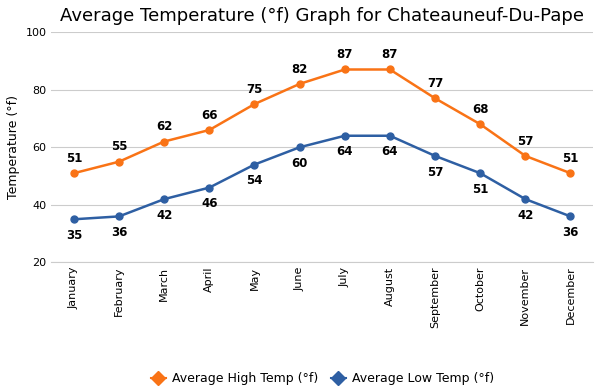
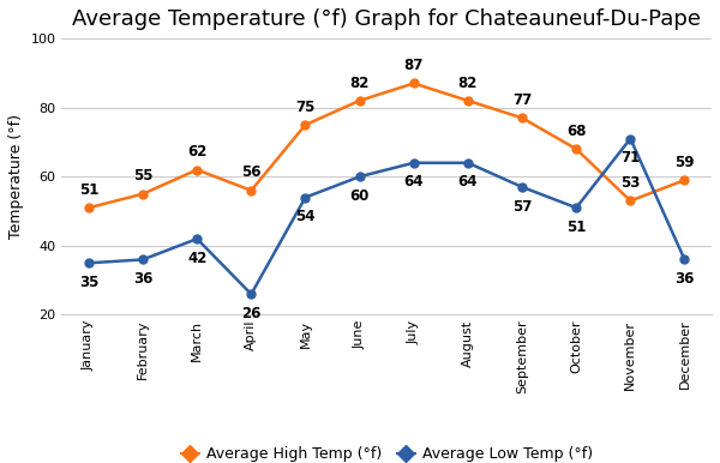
Average High Temp (°f)/April: 66 -> 56
Average Low Temp (°f)/April: 46 -> 26
Average High Temp (°f)/August: 87 -> 82
Average High Temp (°f)/November: 57 -> 53
Average Low Temp (°f)/November: 42 -> 71
Average High Temp (°f)/December: 51 -> 59
